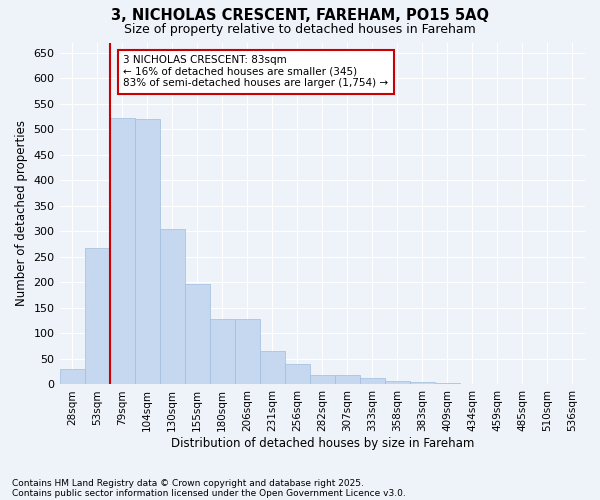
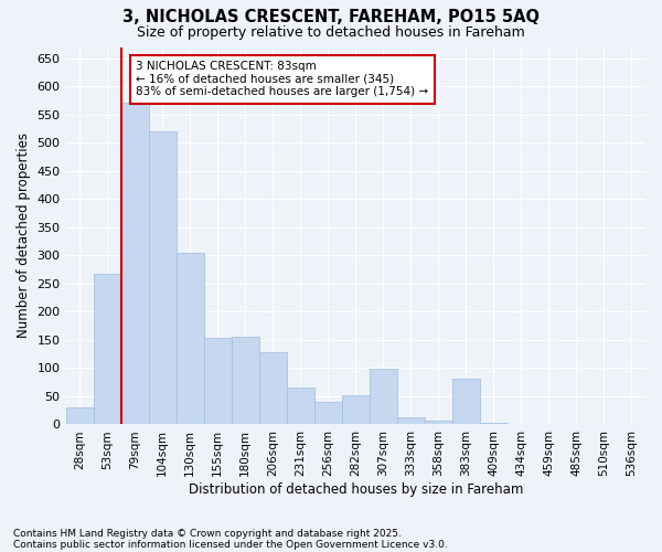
79sqm: 522 -> 572
155sqm: 197 -> 154
180sqm: 128 -> 156
282sqm: 19 -> 52
307sqm: 18 -> 98
383sqm: 5 -> 82
